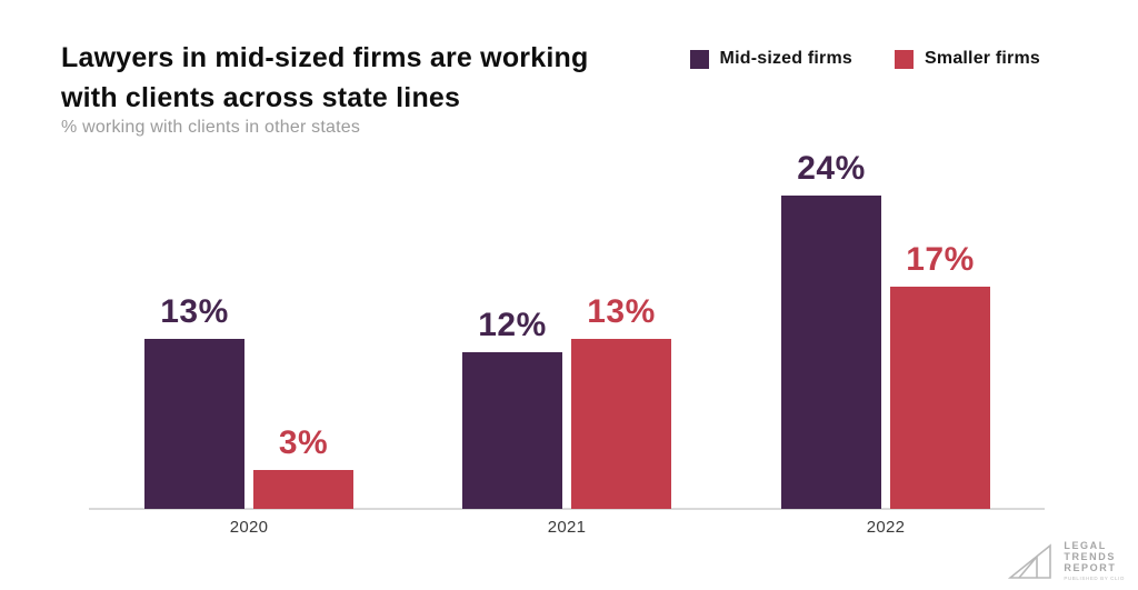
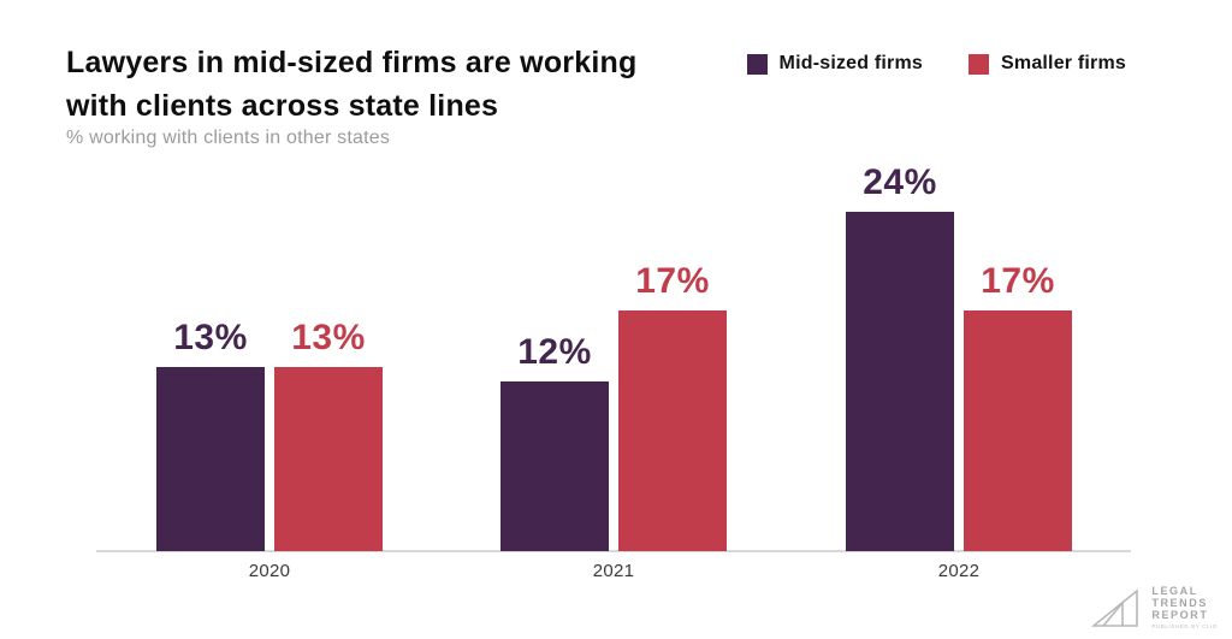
Smaller firms/2020: 3% -> 13%
Smaller firms/2021: 13% -> 17%
